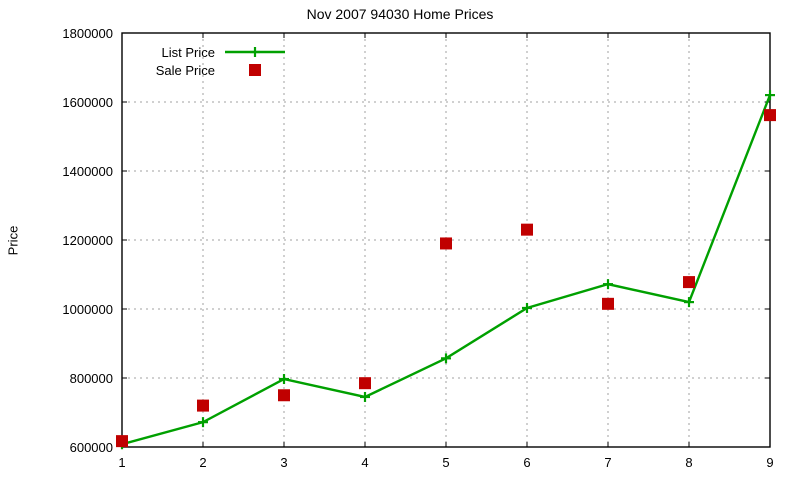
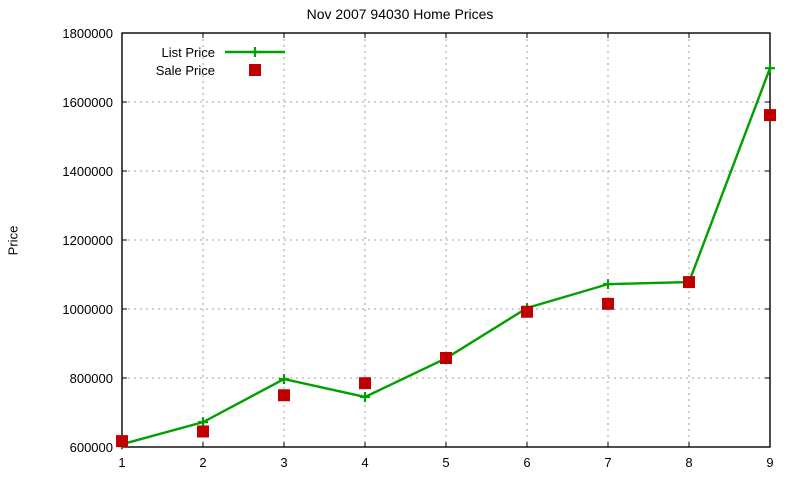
Sale Price/2: 720000 -> 640000
Sale Price/5: 1190000 -> 860000
Sale Price/6: 1230000 -> 990000
List Price/8: 1020000 -> 1080000
List Price/9: 1620000 -> 1700000
